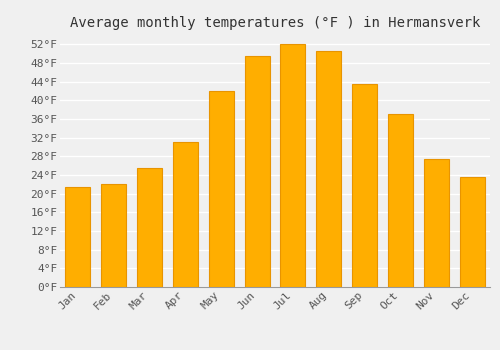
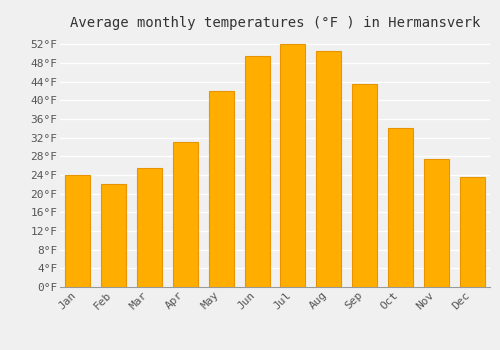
Jan: 21.5°F -> 24.0°F
Oct: 37.0°F -> 34.0°F
